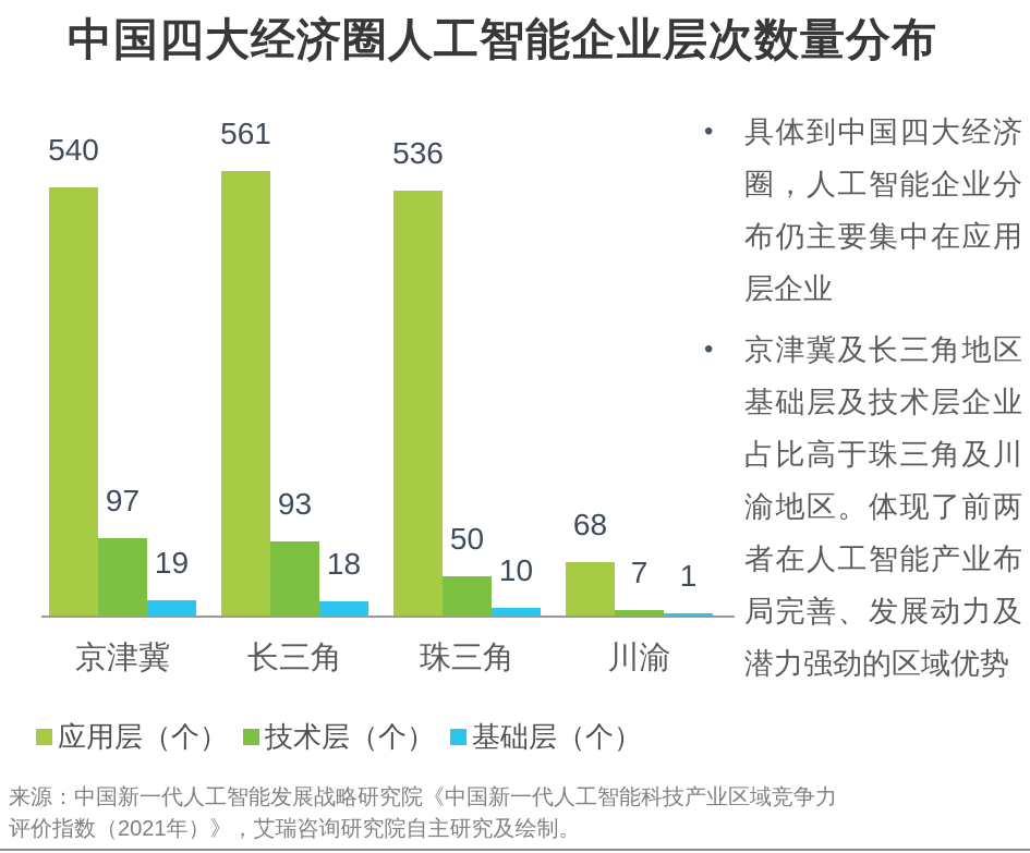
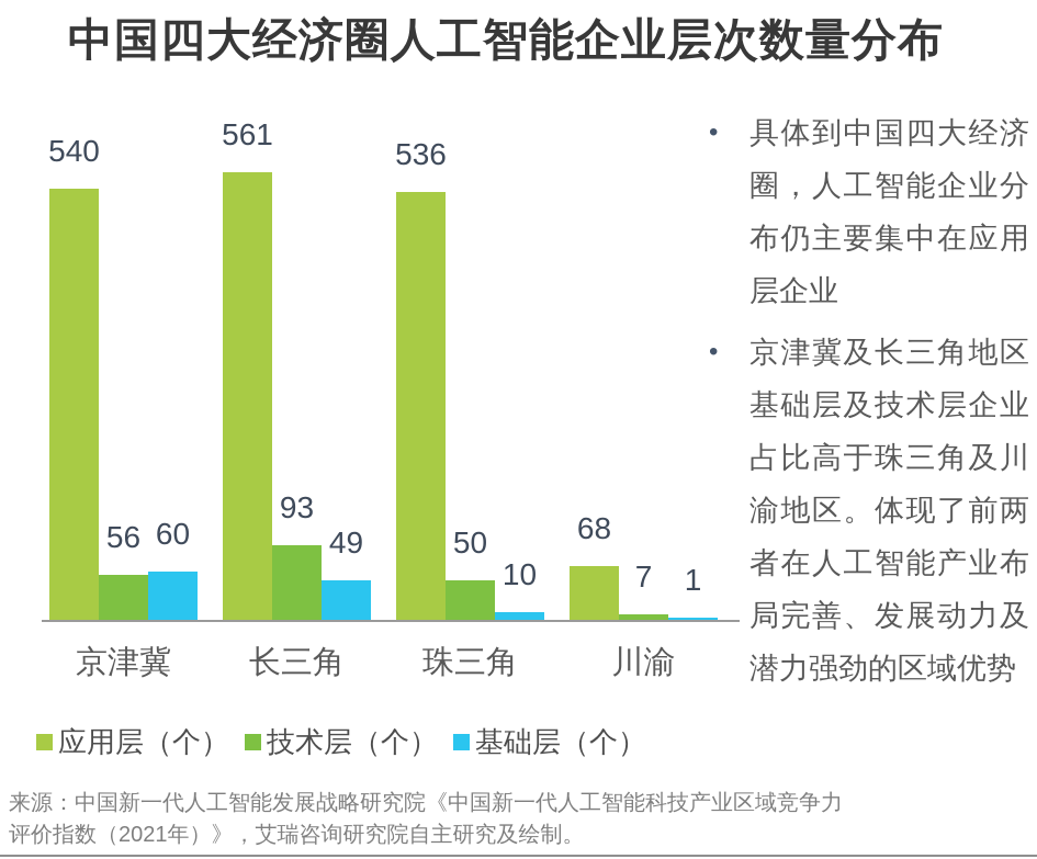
技术层（个）/京津冀: 97 -> 56
基础层（个）/京津冀: 19 -> 60
基础层（个）/长三角: 18 -> 49
